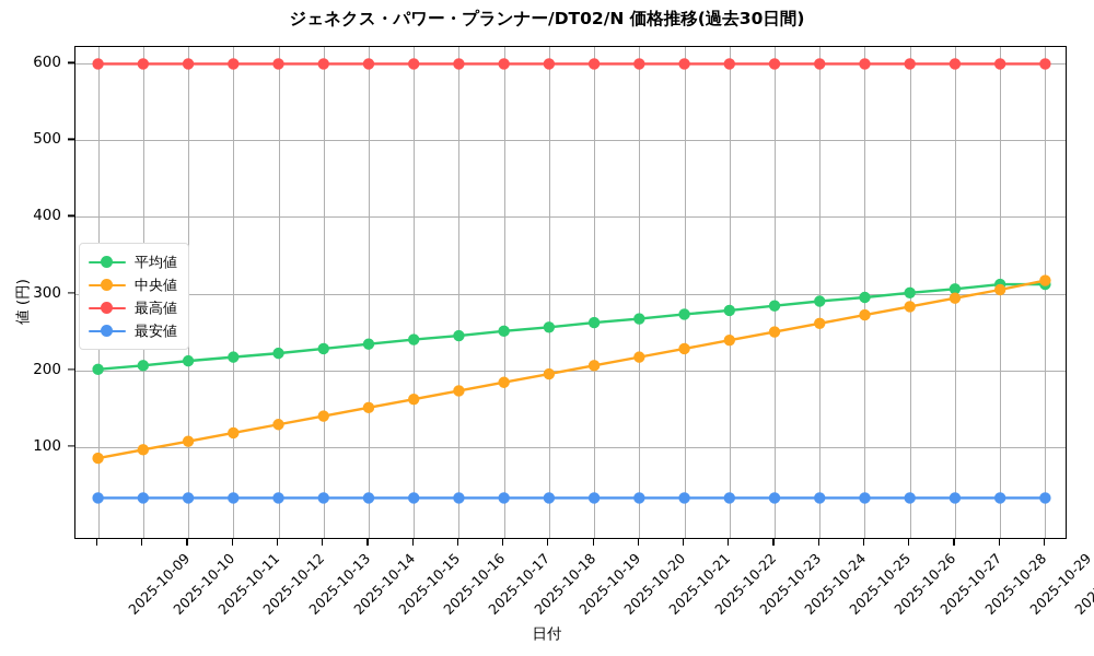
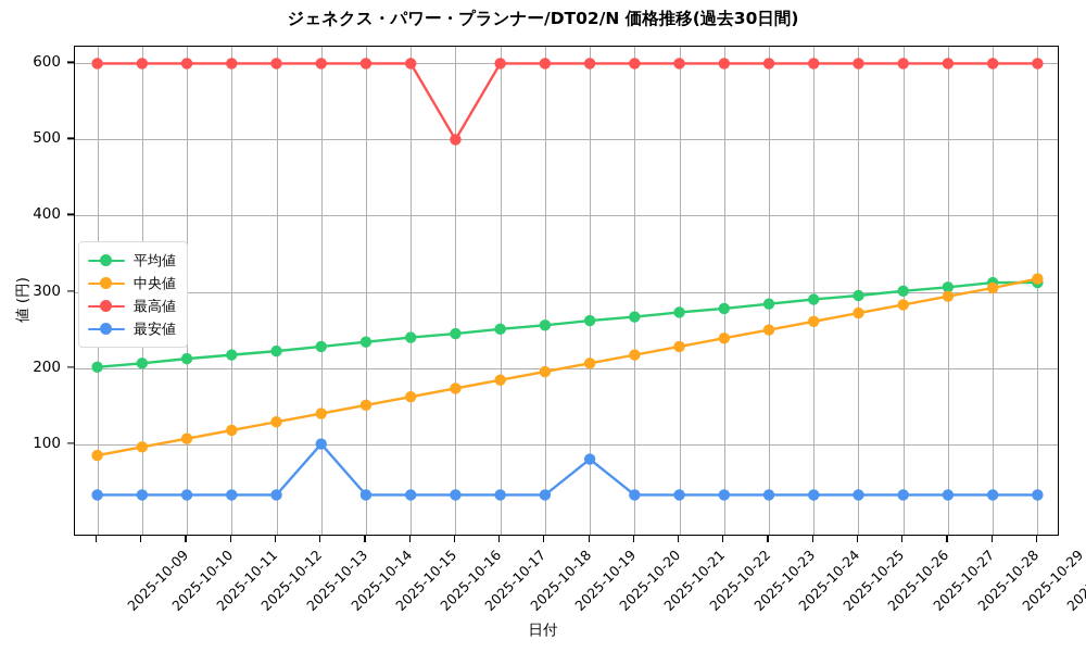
最安値/2025-10-14: 30 -> 100
最高値/2025-10-17: 600 -> 500
最安値/2025-10-20: 30 -> 80
